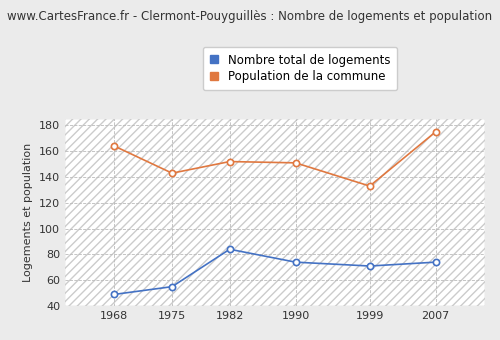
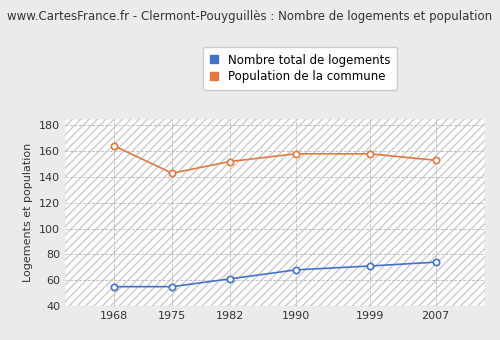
Nombre total de logements/1968: 49 -> 55
Nombre total de logements/1982: 84 -> 61
Nombre total de logements/1990: 74 -> 68
Population de la commune/1990: 151 -> 158
Population de la commune/1999: 133 -> 158
Population de la commune/2007: 175 -> 153
